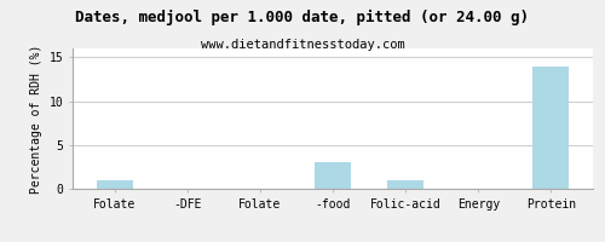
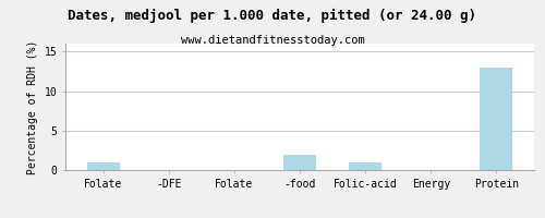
-food: 3 -> 2
Protein: 14 -> 13
